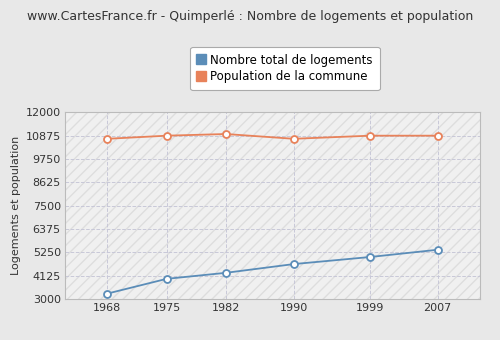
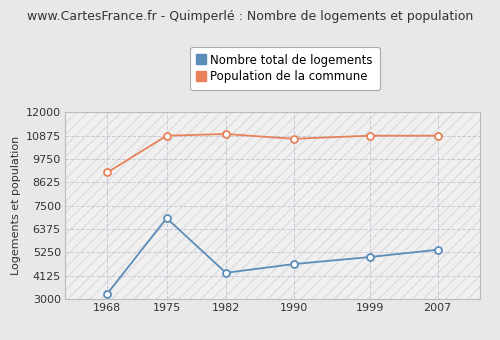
Population de la commune/1968: 10720 -> 9100
Nombre total de logements/1975: 3980 -> 6900
